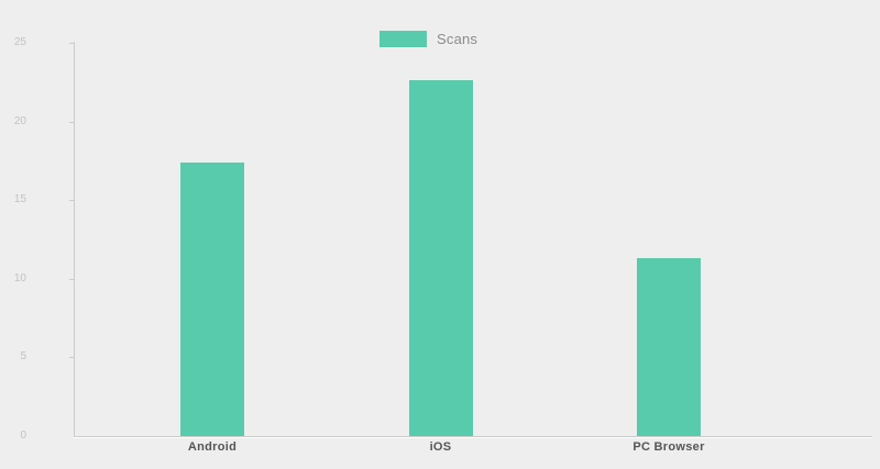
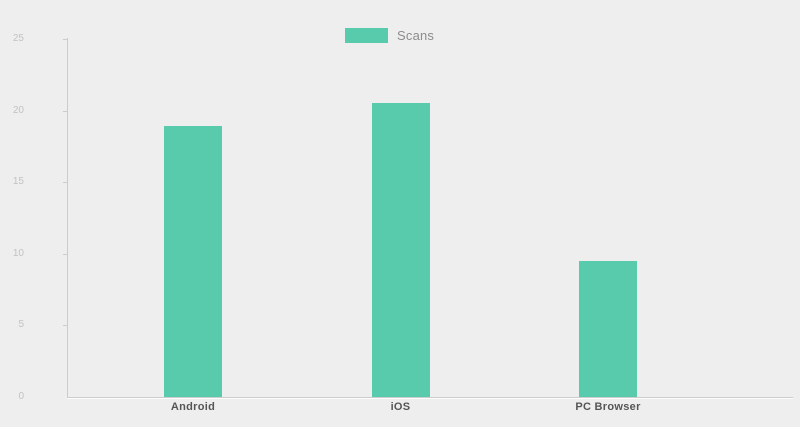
Android: 17.4 -> 18.9
iOS: 22.6 -> 20.5
PC Browser: 11.3 -> 9.5
